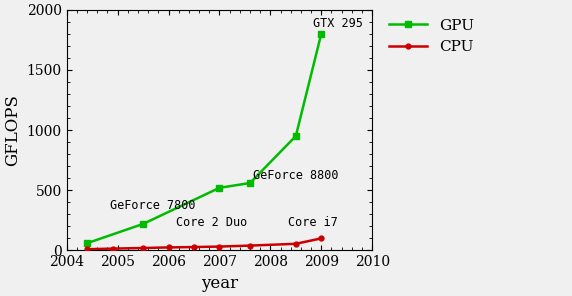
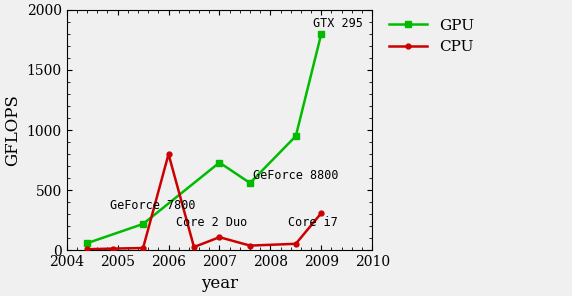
CPU/2006: 20 -> 800
GPU/2007: 520 -> 730
CPU/2007: 30 -> 110
CPU/2009: 100 -> 310
